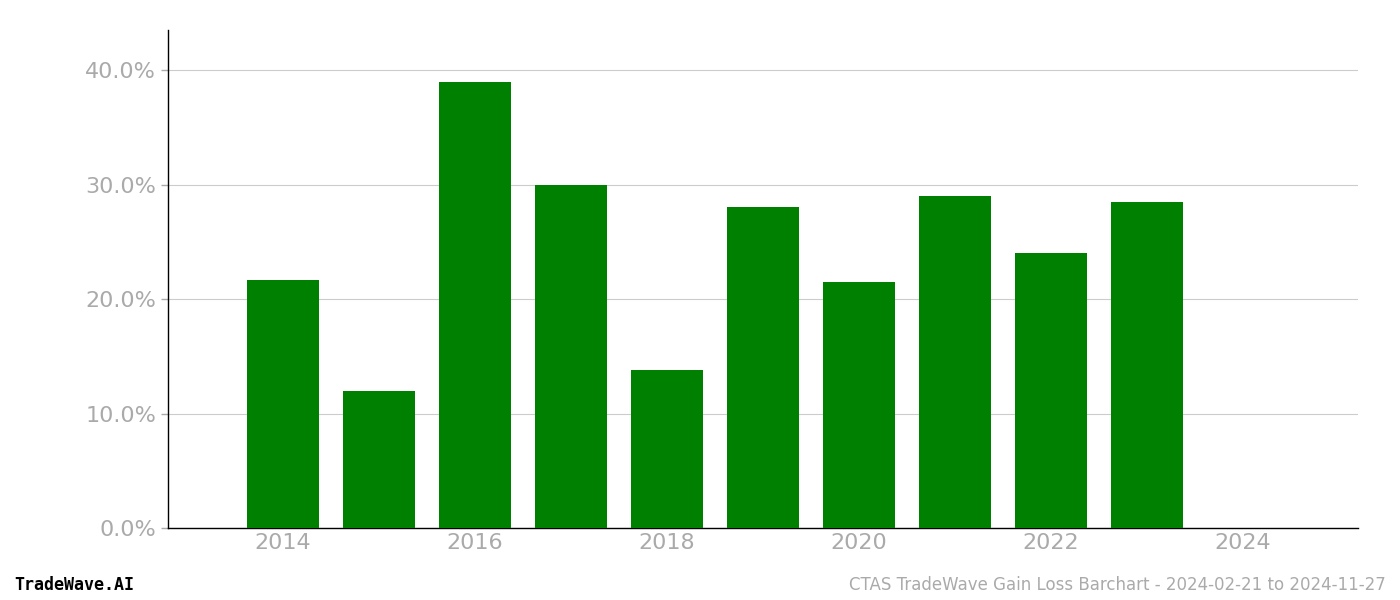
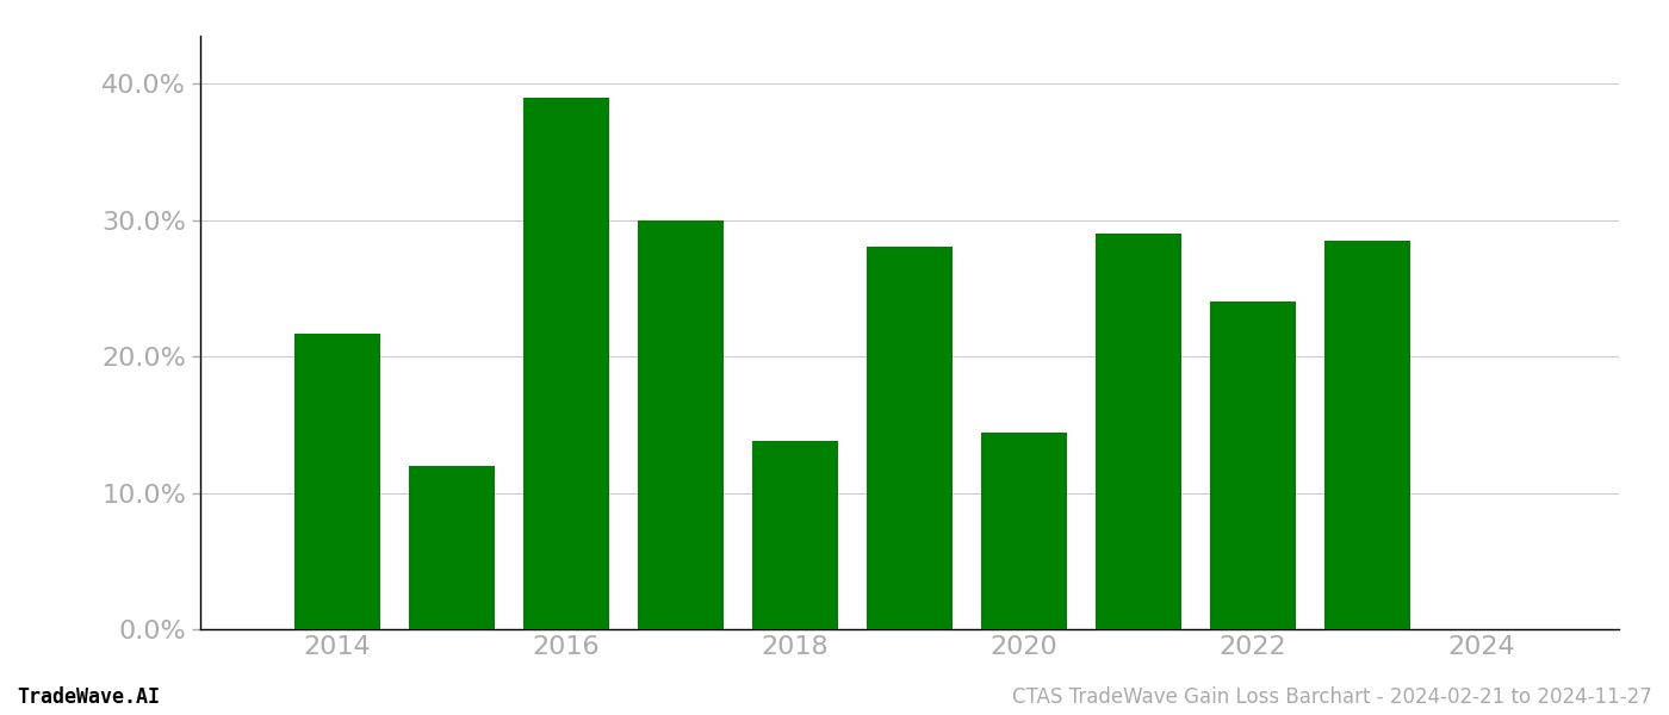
2020: 21.5% -> 14.4%
